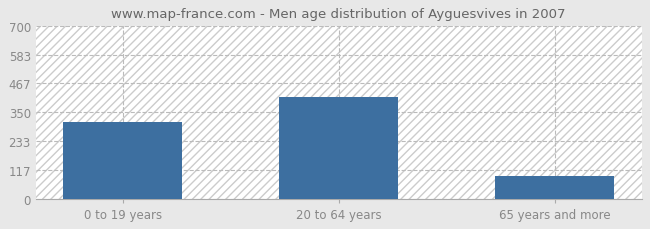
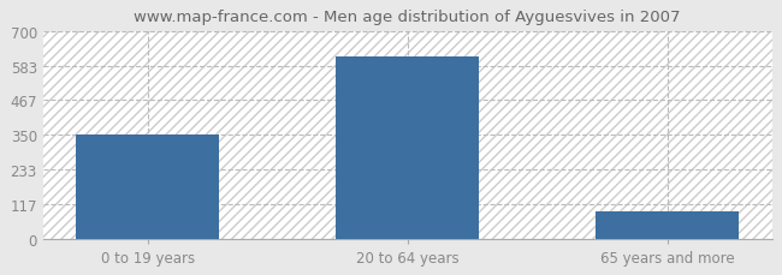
0 to 19 years: 310 -> 350
20 to 64 years: 410 -> 613
